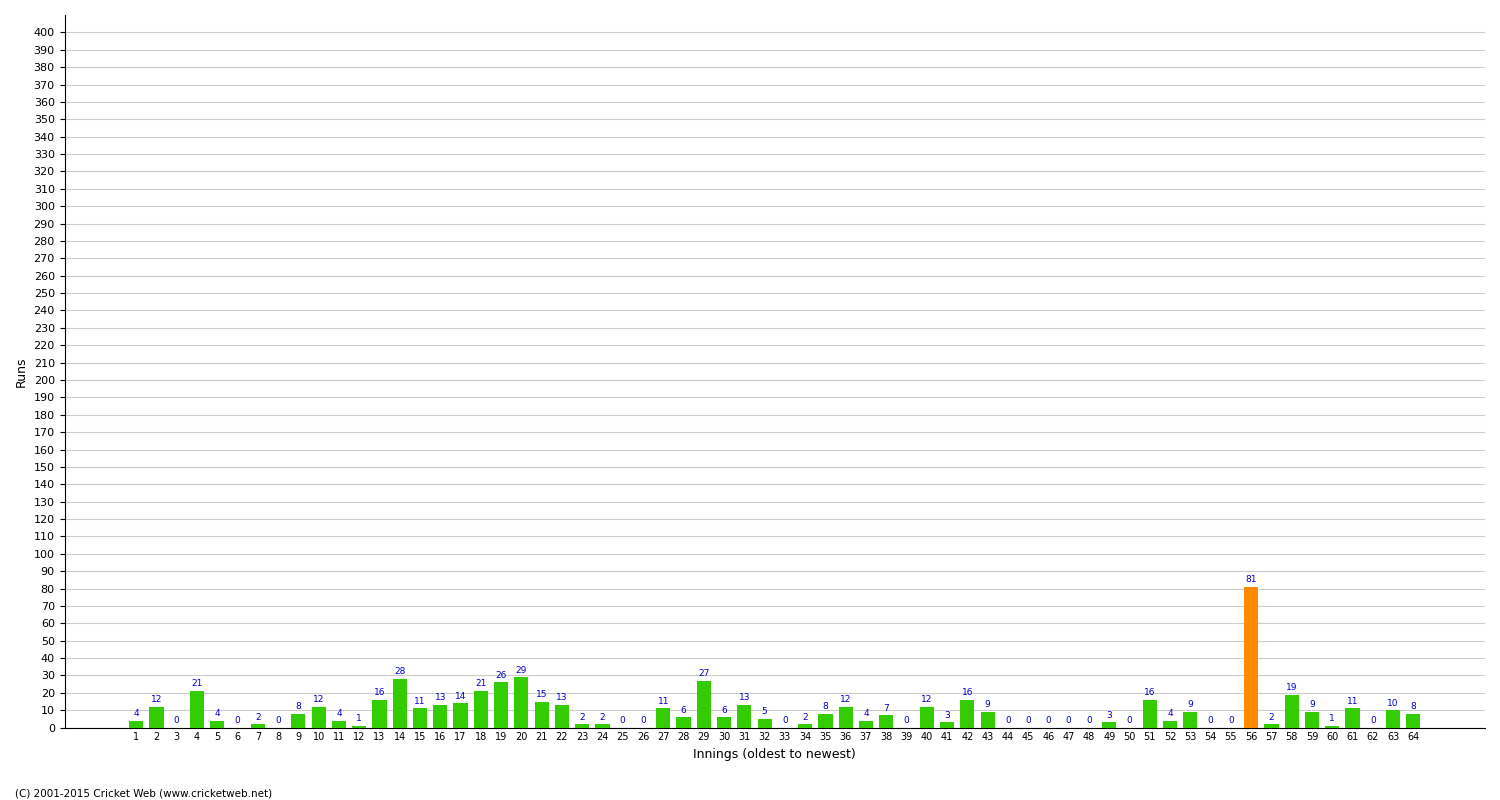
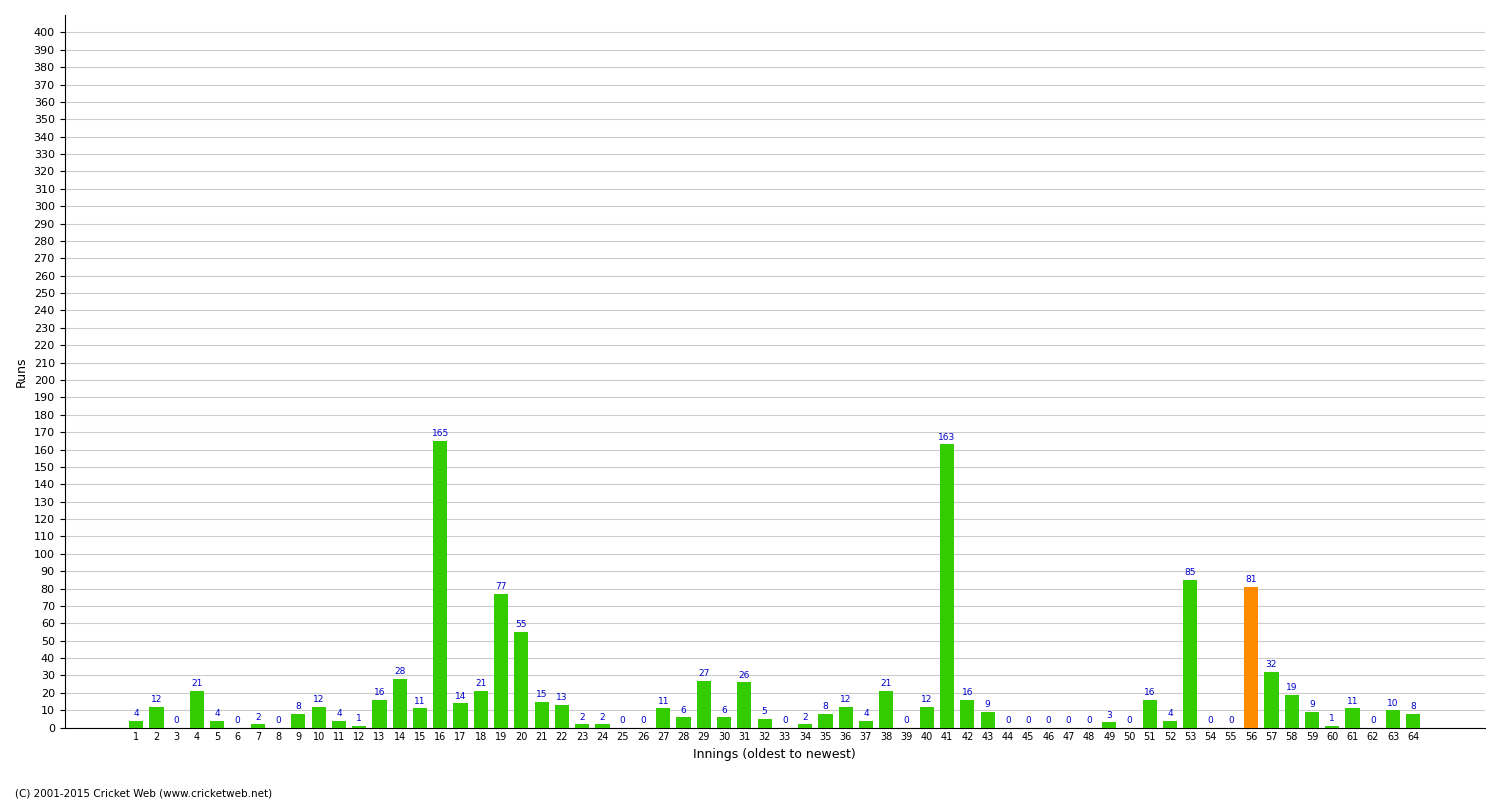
16: 13 -> 165
19: 26 -> 77
20: 29 -> 55
31: 13 -> 26
38: 7 -> 21
41: 3 -> 163
53: 9 -> 85
57: 2 -> 32
